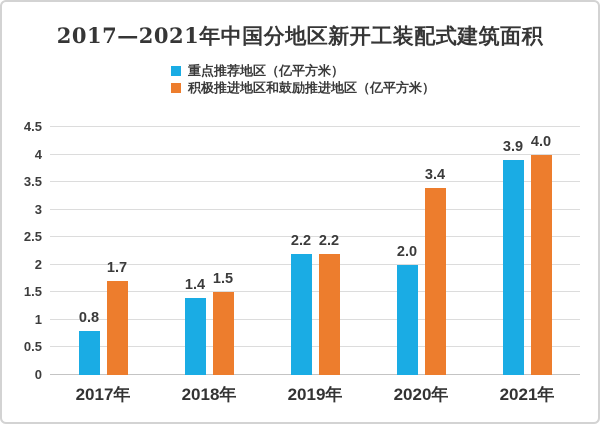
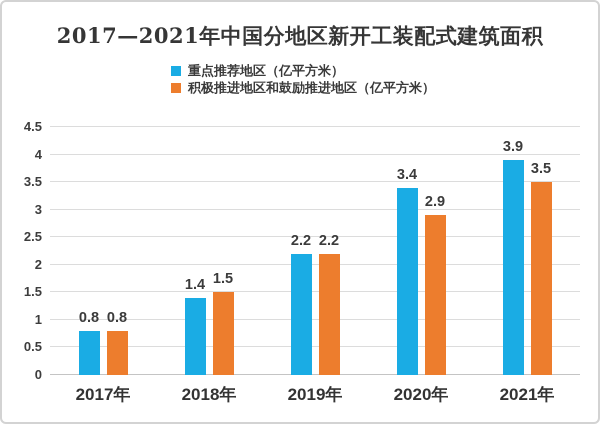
积极推进地区和鼓励推进地区（亿平方米）/2017年: 1.7 -> 0.8
重点推荐地区（亿平方米）/2020年: 2.0 -> 3.4
积极推进地区和鼓励推进地区（亿平方米）/2020年: 3.4 -> 2.9
积极推进地区和鼓励推进地区（亿平方米）/2021年: 4.0 -> 3.5
